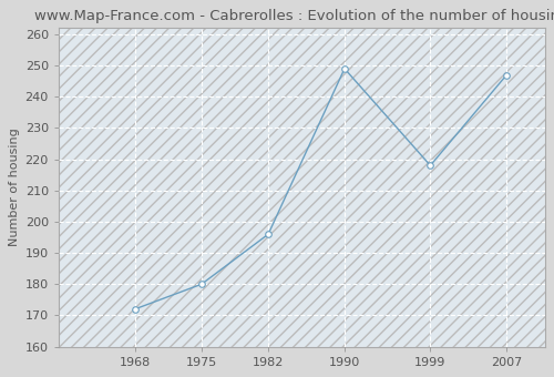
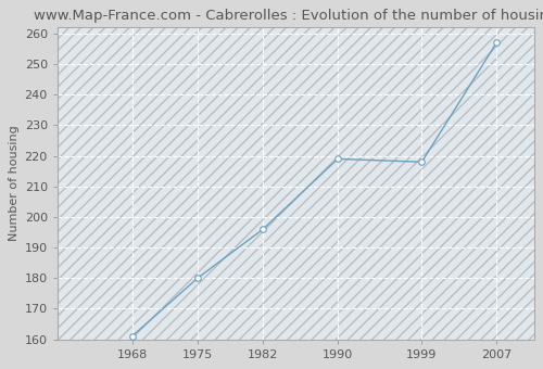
1968: 172 -> 161
1990: 249 -> 219
2007: 247 -> 257
